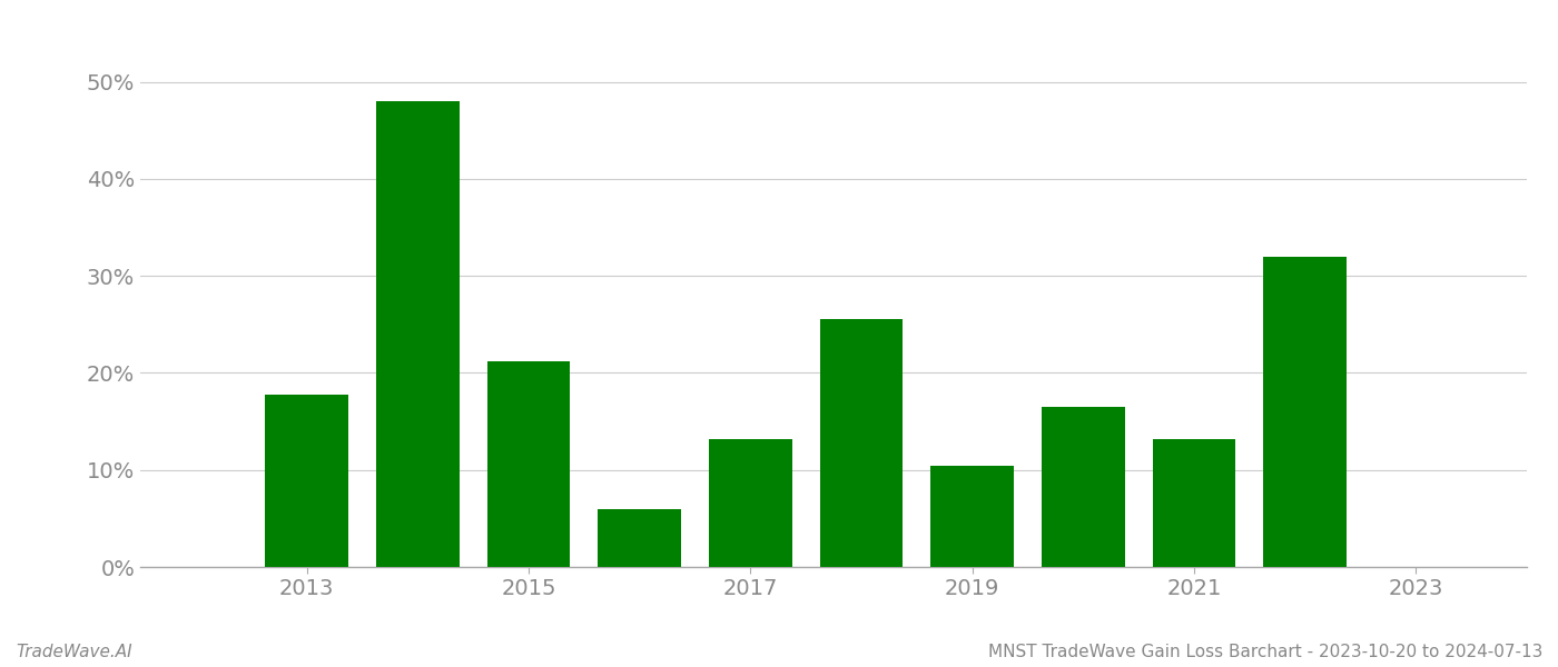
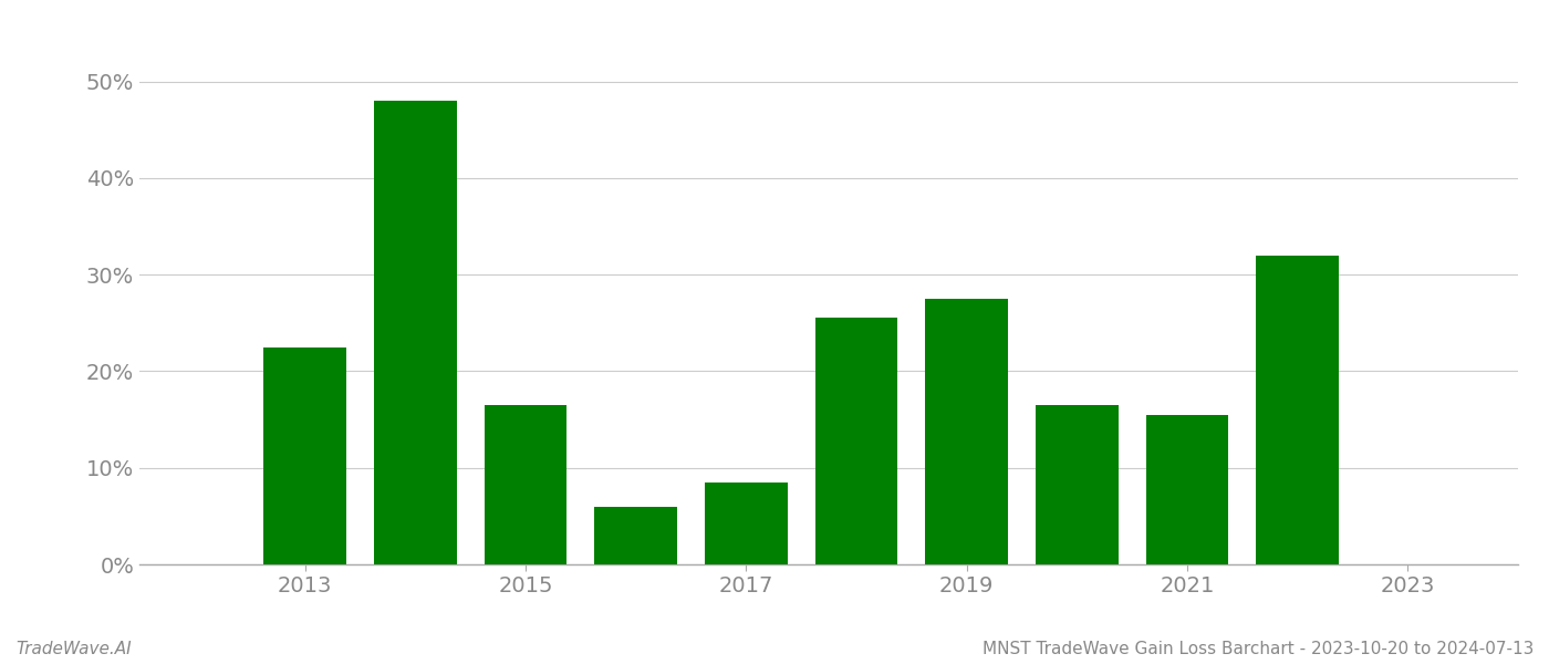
2013: 17.8% -> 22.5%
2015: 21.2% -> 16.5%
2017: 13.2% -> 8.5%
2019: 10.4% -> 27.5%
2021: 13.2% -> 15.5%
